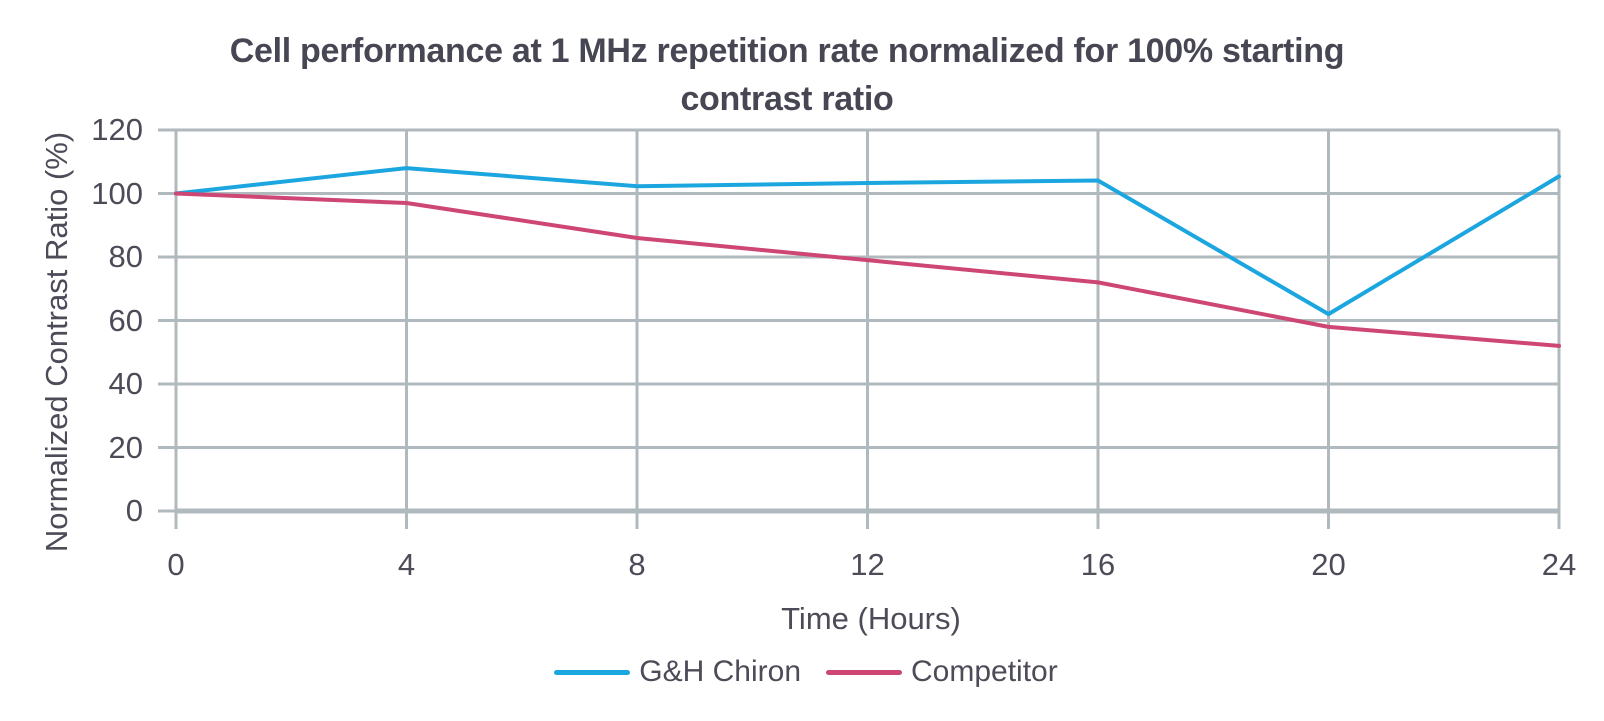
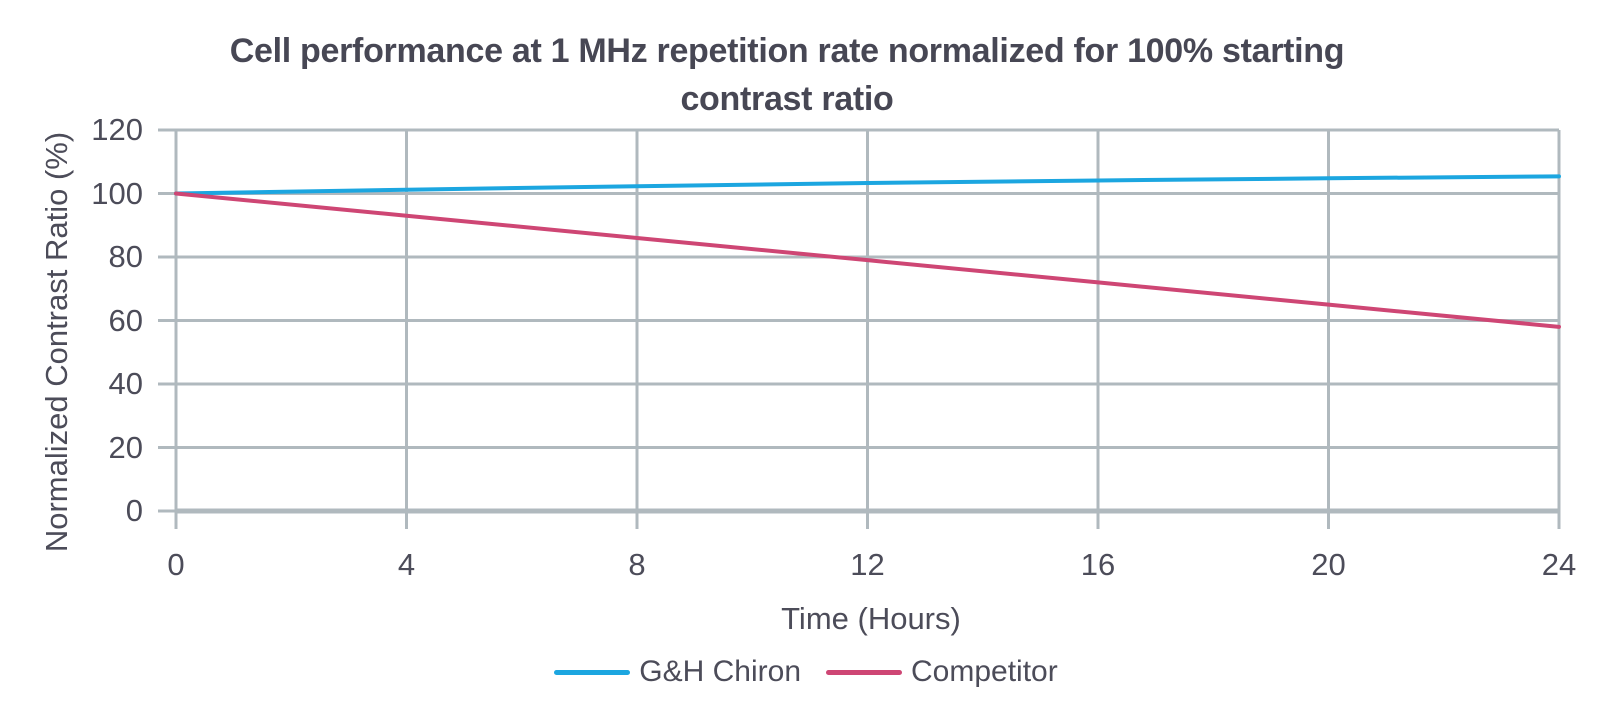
G&H Chiron/4: 108 -> 101
Competitor/4: 97 -> 93
G&H Chiron/20: 62 -> 105
Competitor/20: 58 -> 65
Competitor/24: 52 -> 58
